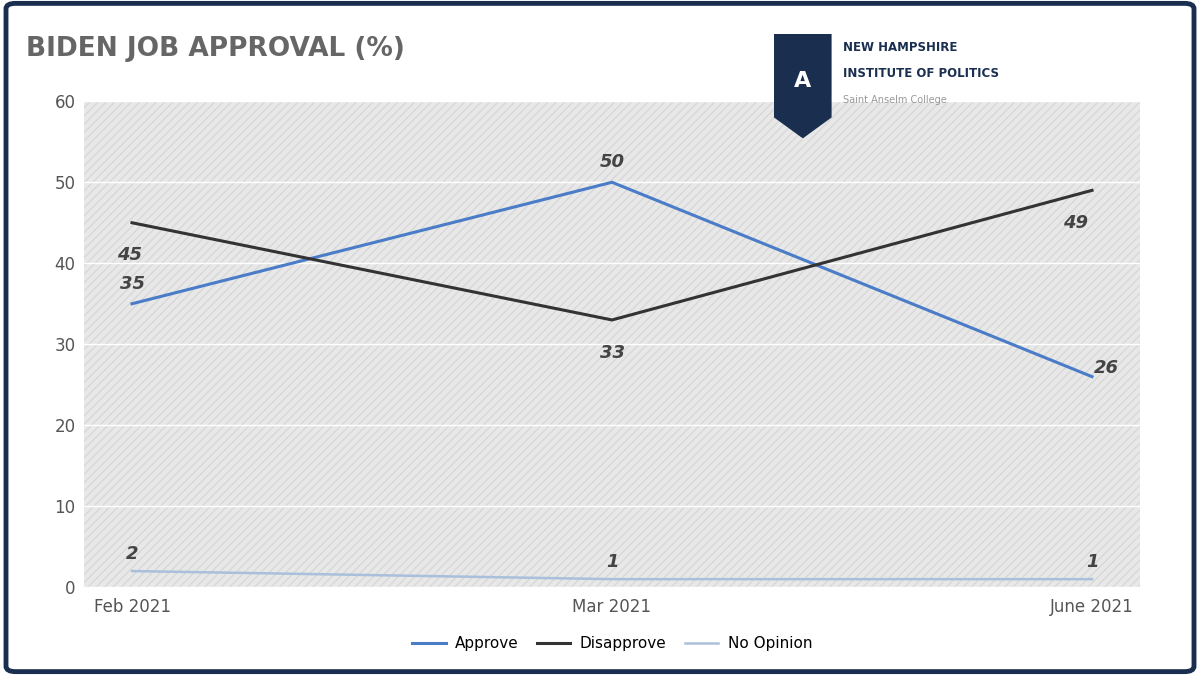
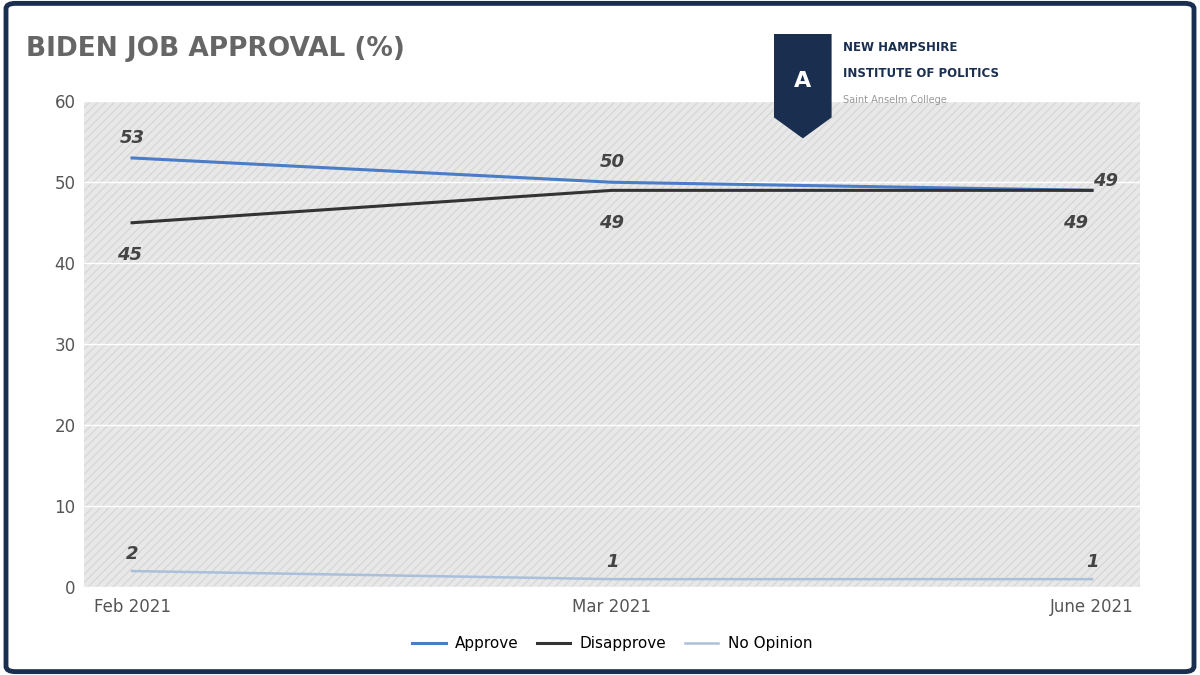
Approve/Feb 2021: 35 -> 53
Disapprove/Mar 2021: 33 -> 49
Approve/June 2021: 26 -> 49
